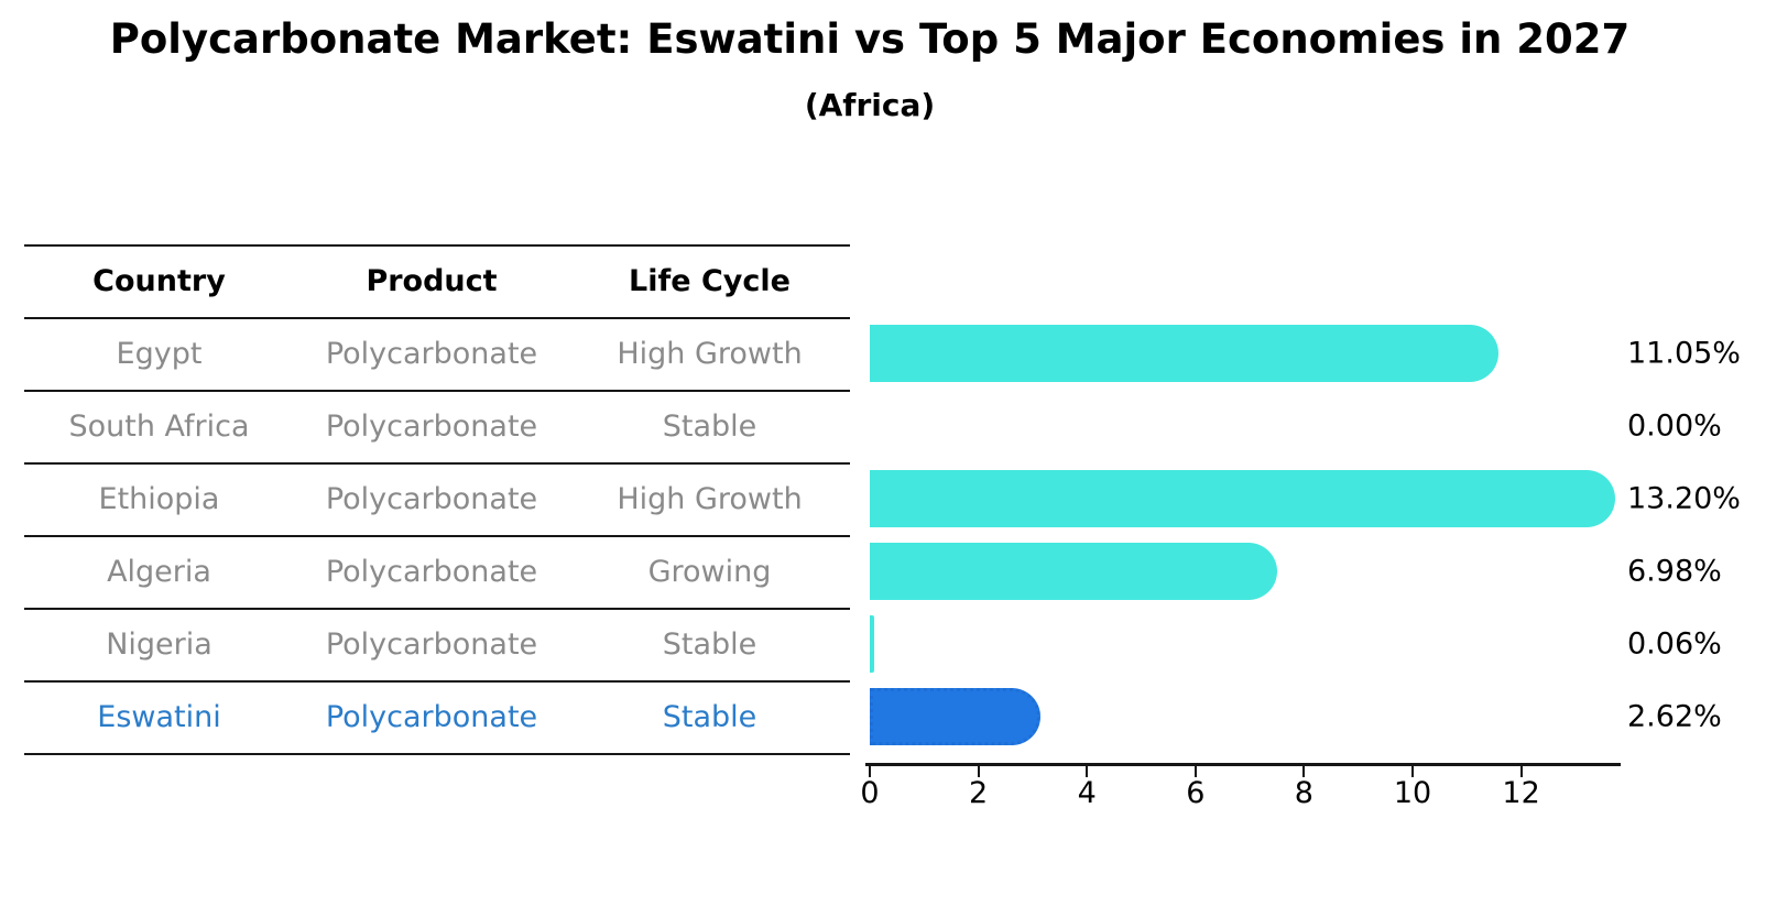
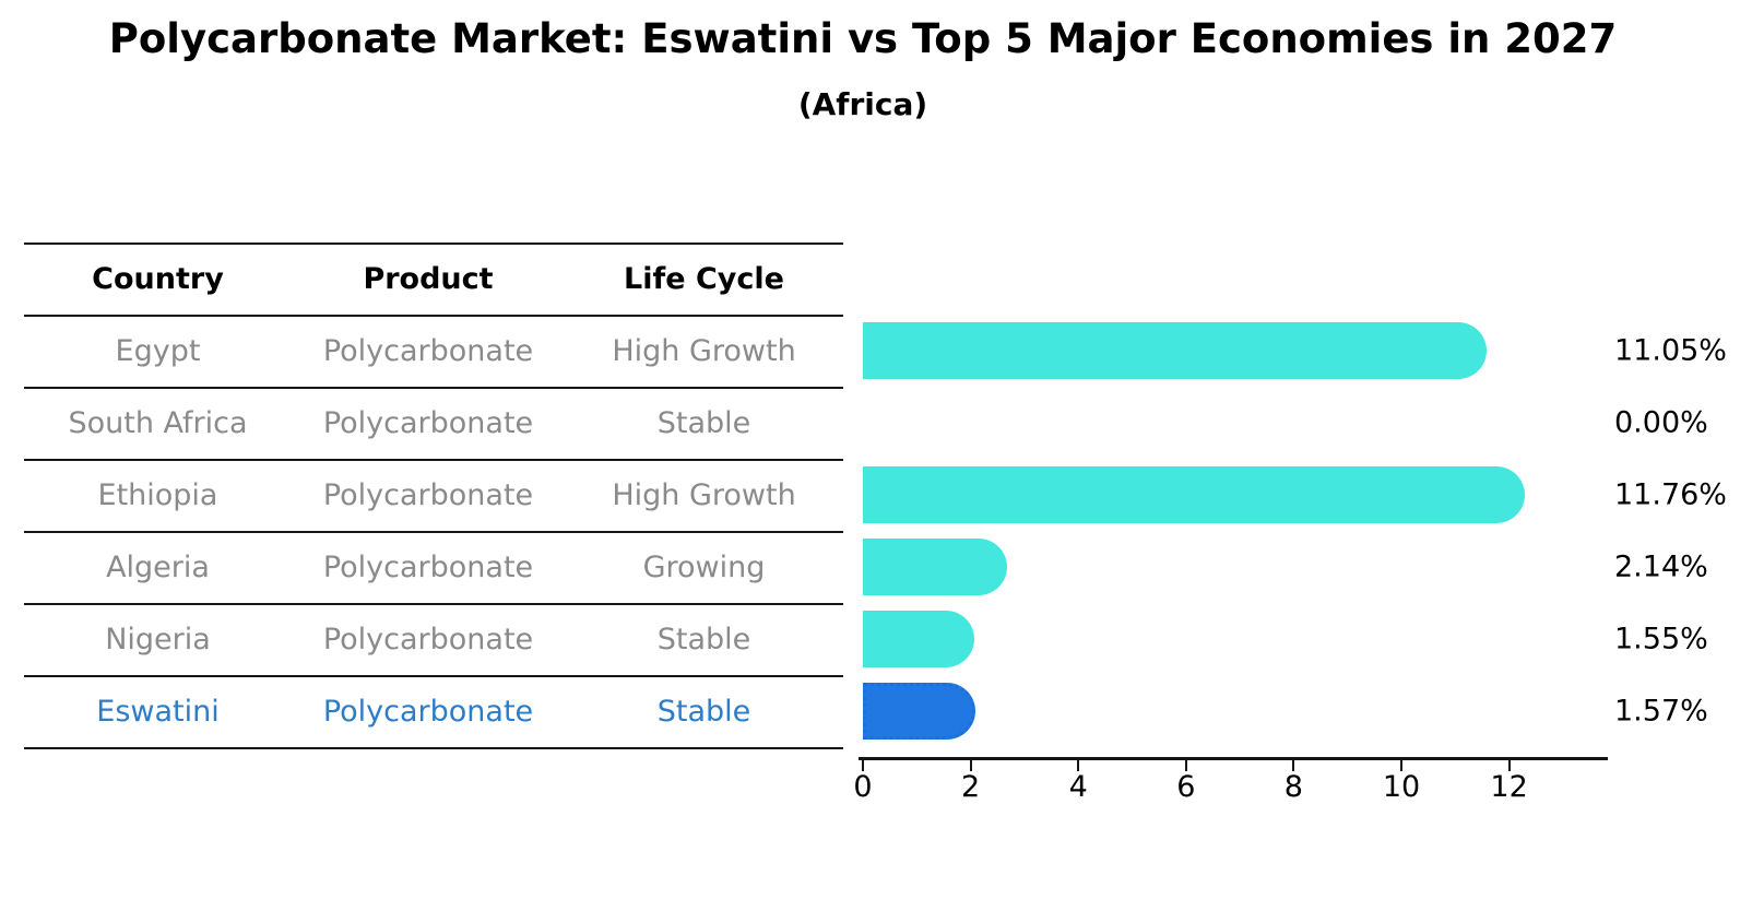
Ethiopia: 13.20% -> 11.76%
Algeria: 6.98% -> 2.14%
Nigeria: 0.06% -> 1.55%
Eswatini: 2.62% -> 1.57%
